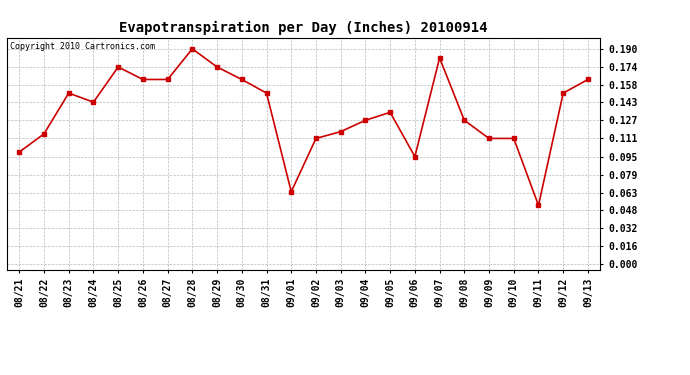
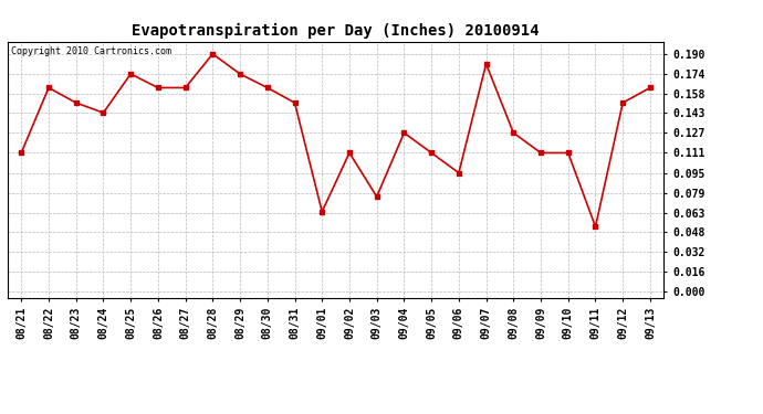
08/21: 0.099 -> 0.111
08/22: 0.115 -> 0.163
09/03: 0.117 -> 0.076
09/05: 0.134 -> 0.111
